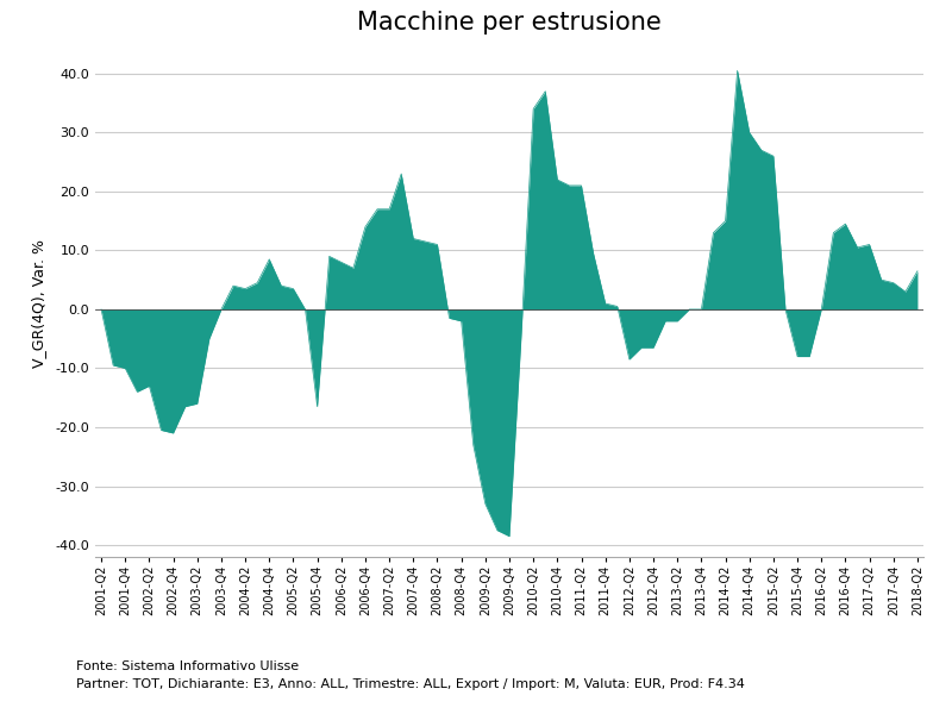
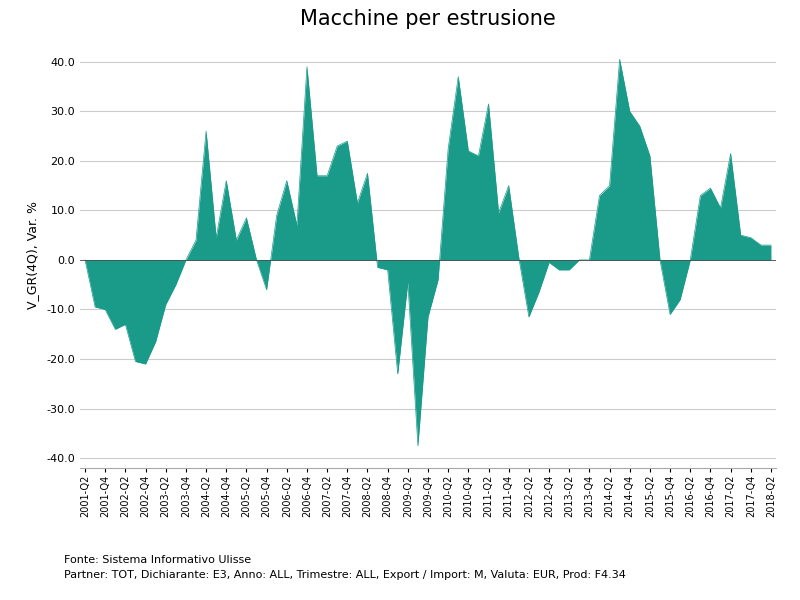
2003-Q2: -16.0 -> -9.0
2004-Q2: 3.5 -> 26.0
2004-Q4: 8.5 -> 16.0
2005-Q2: 3.5 -> 8.5
2005-Q4: -16.5 -> -6.0
2006-Q2: 8.0 -> 16.0
2006-Q4: 14.0 -> 39.0
2007-Q4: 12.0 -> 24.0
2008-Q2: 11.0 -> 17.5
2009-Q2: -33.0 -> -4.5
2009-Q4: -38.5 -> -11.5
2010-Q2: 34.0 -> 22.5
2011-Q2: 21.0 -> 31.5
2011-Q4: 1.0 -> 15.0
2012-Q2: -8.5 -> -11.5
2012-Q4: -6.5 -> -0.5
2015-Q2: 26.0 -> 21.0
2015-Q4: -8.0 -> -11.0
2017-Q2: 11.0 -> 21.5
2018-Q2: 6.5 -> 3.0
